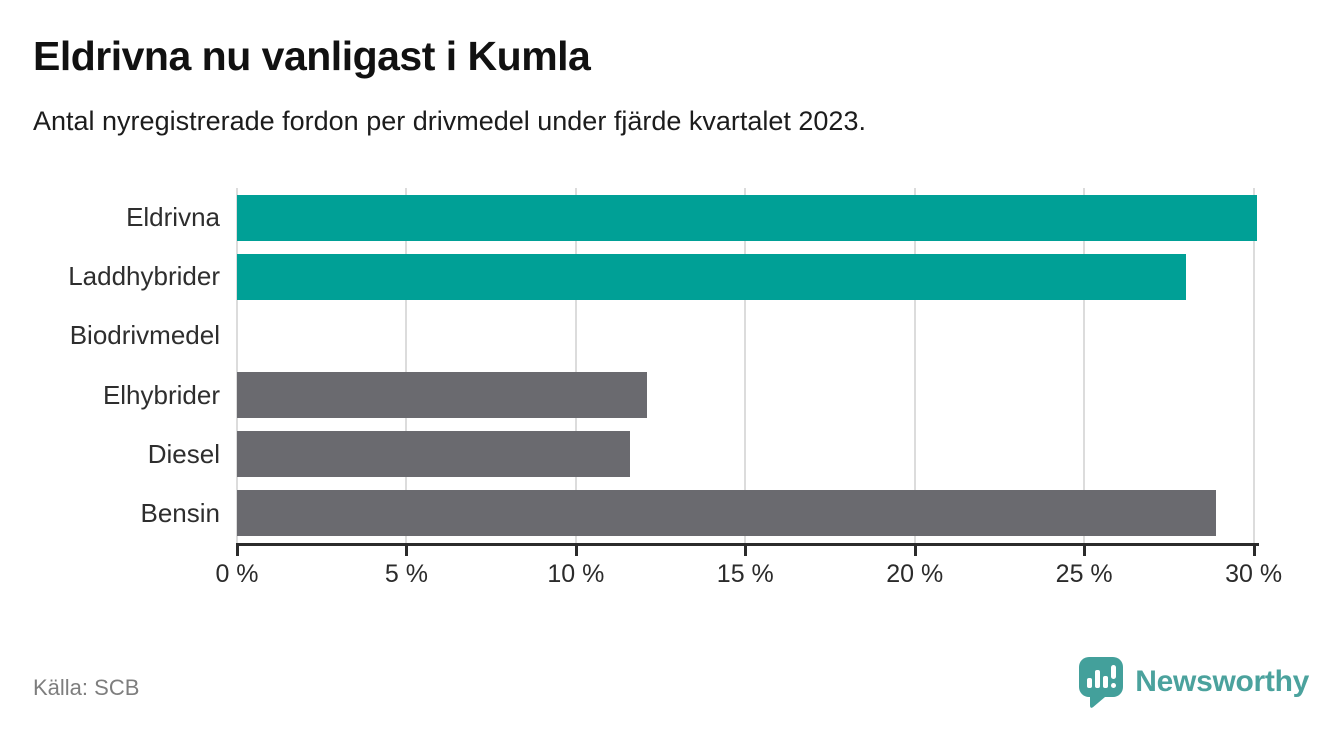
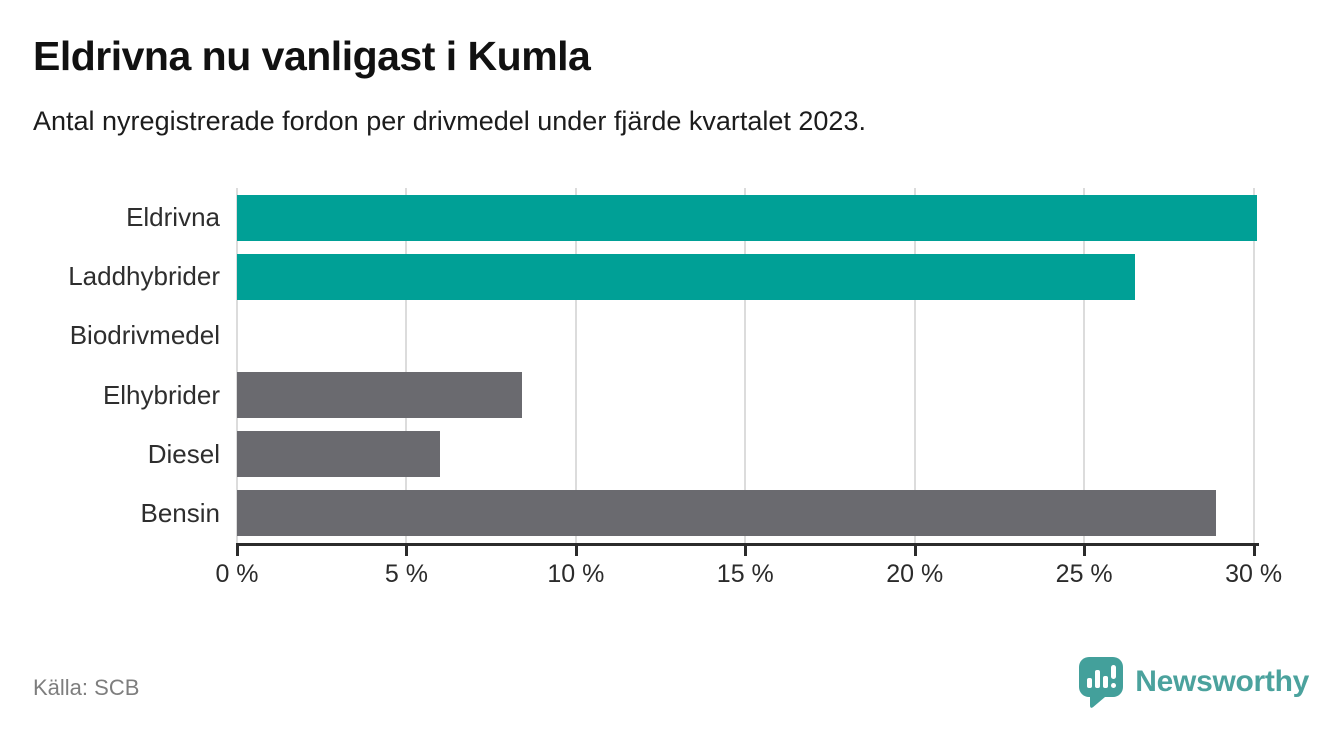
Laddhybrider: 28.0% -> 26.5%
Elhybrider: 12.1% -> 8.4%
Diesel: 11.6% -> 6.0%
